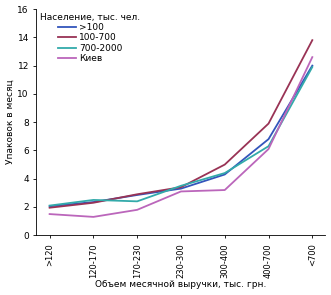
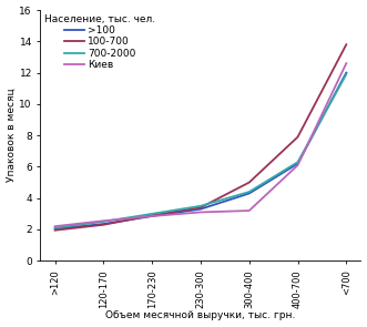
Киев/>120: 1.5 -> 2.2
Киев/120-170: 1.3 -> 2.5
700-2000/170-230: 2.4 -> 3.0
Киев/170-230: 1.8 -> 2.9
>100/400-700: 6.8 -> 6.2
